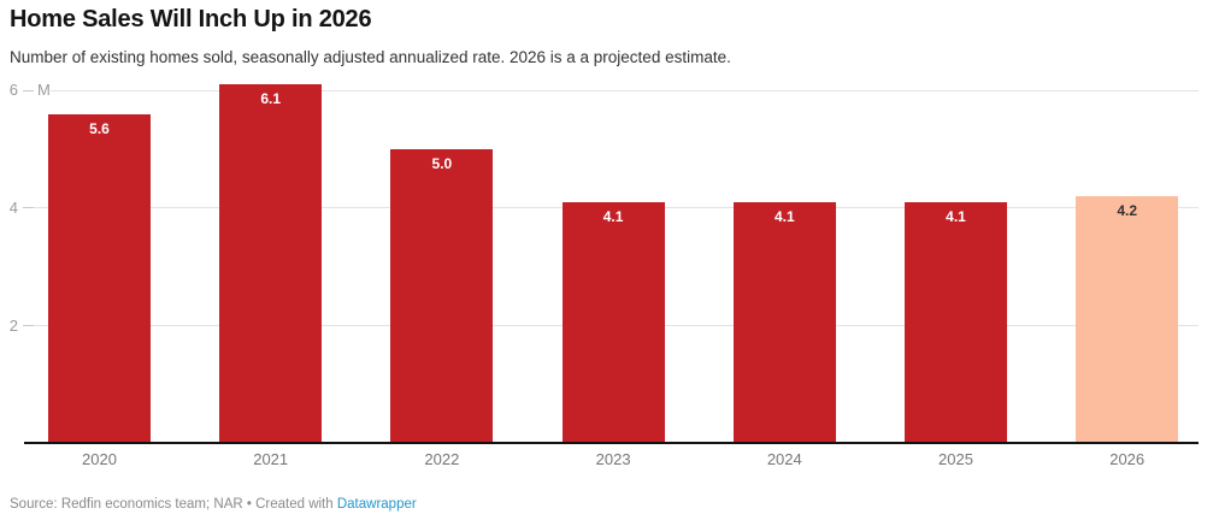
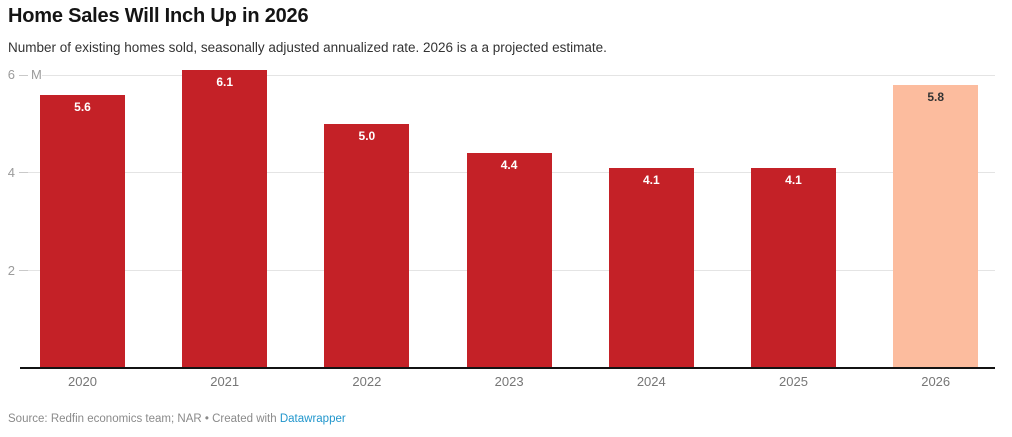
2023: 4.1 -> 4.4
2026: 4.2 -> 5.8
